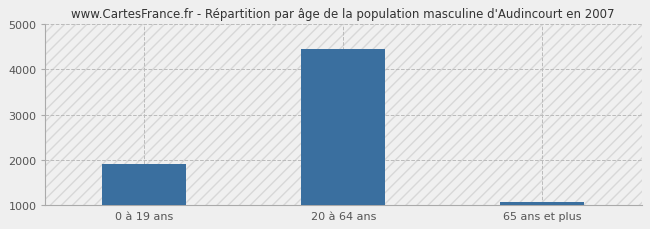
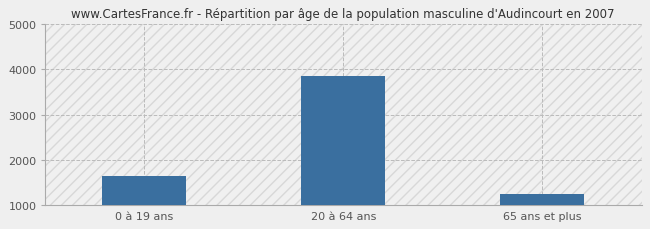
0 à 19 ans: 1900 -> 1650
20 à 64 ans: 4450 -> 3850
65 ans et plus: 1080 -> 1250
